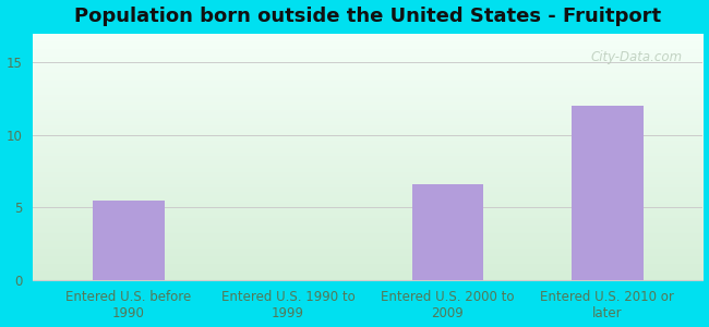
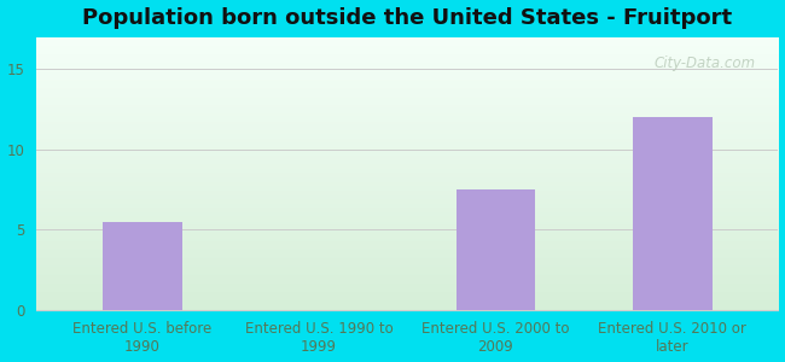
Entered U.S. 2000 to 2009: 6.6 -> 7.5
